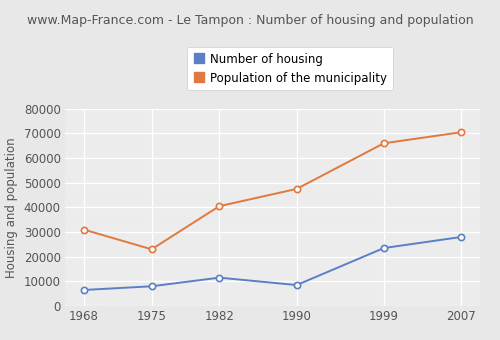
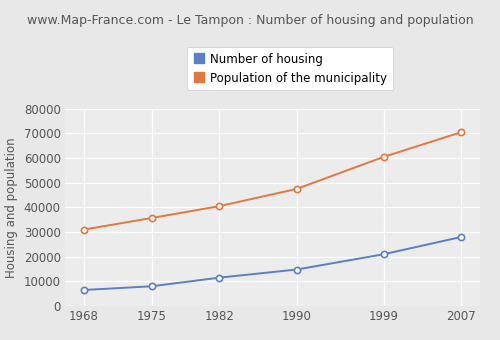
Population of the municipality/1975: 23000 -> 35700
Number of housing/1990: 8500 -> 14800
Number of housing/1999: 23500 -> 21000
Population of the municipality/1999: 66000 -> 60500
